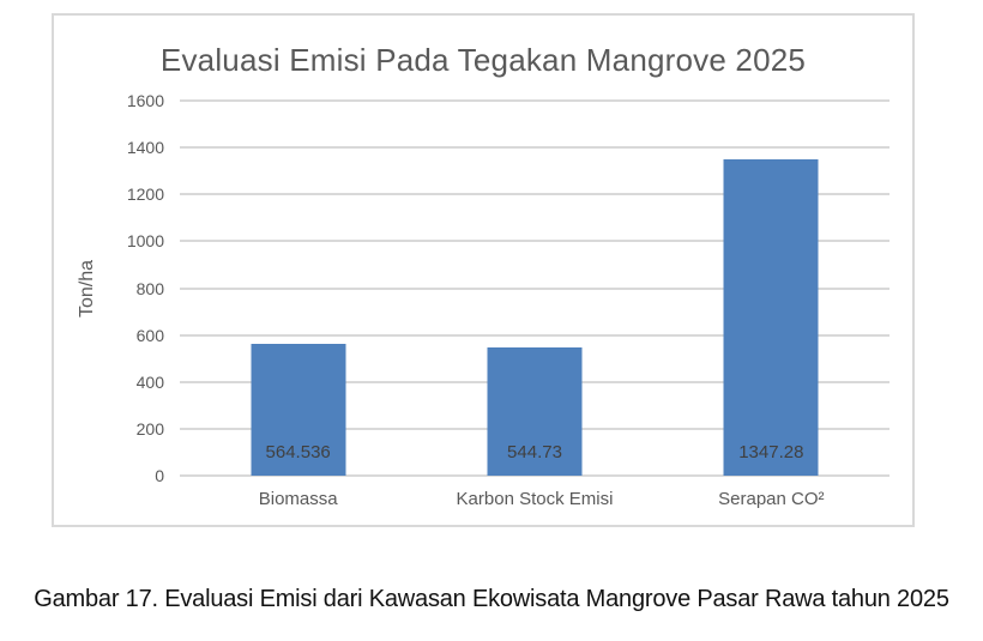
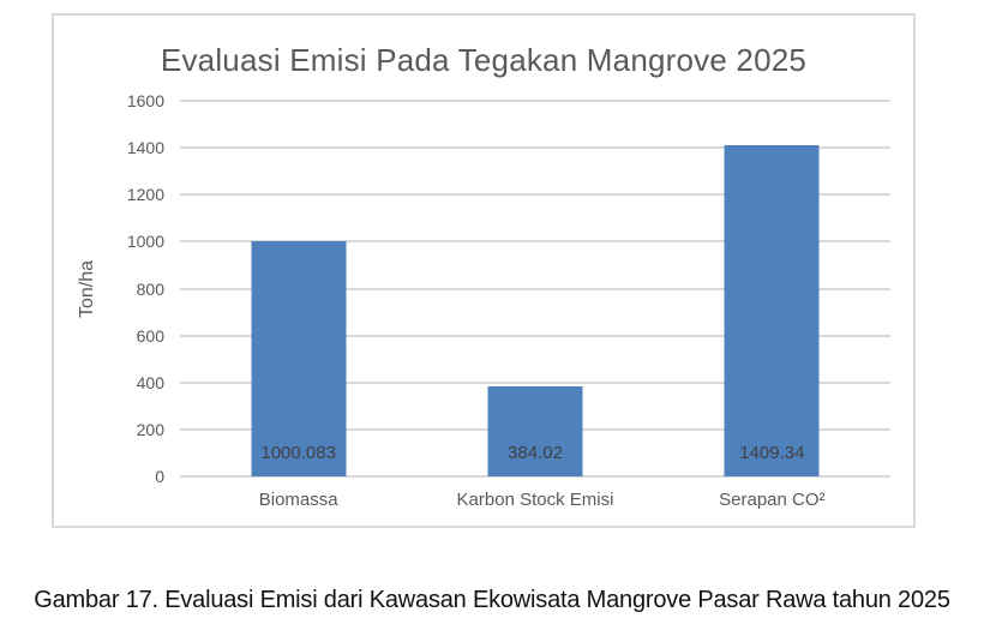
Biomassa: 564.536 -> 1000.083
Karbon Stock Emisi: 544.73 -> 384.02
Serapan CO²: 1347.28 -> 1409.34
